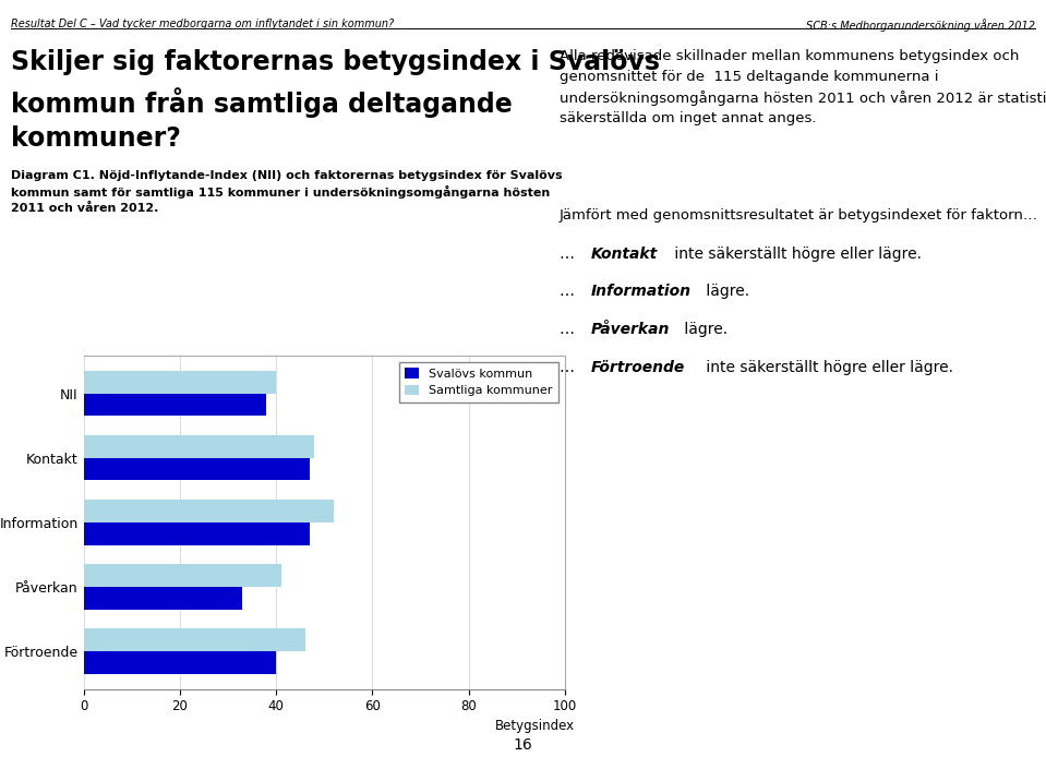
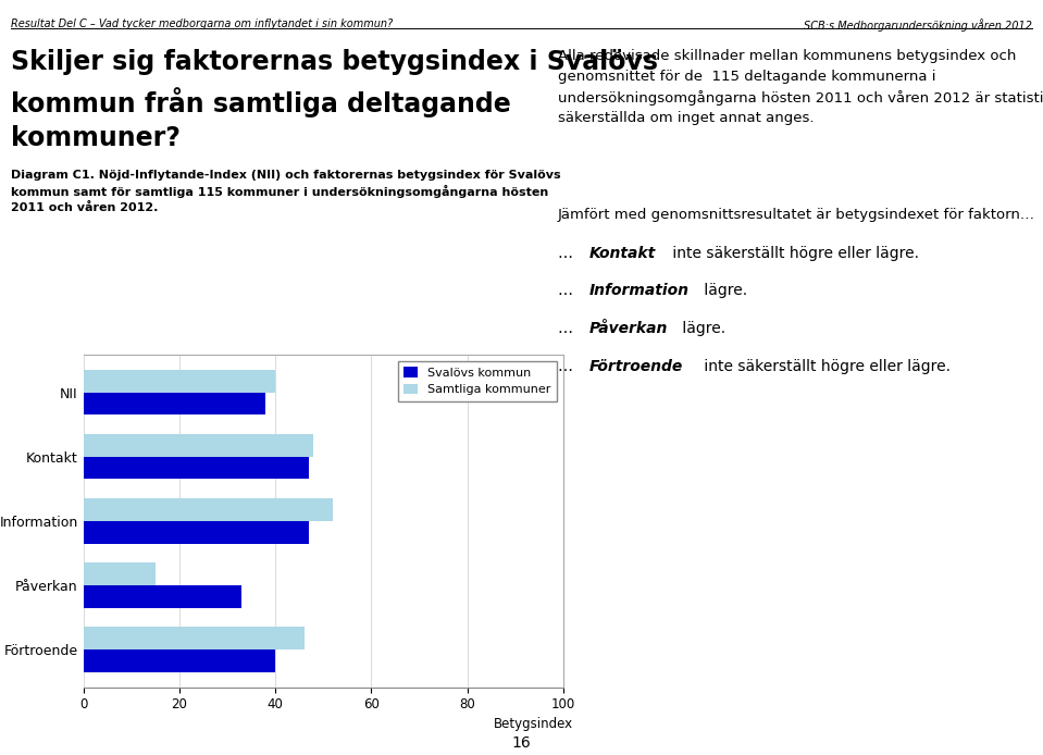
Samtliga kommuner/Påverkan: 41 -> 15
